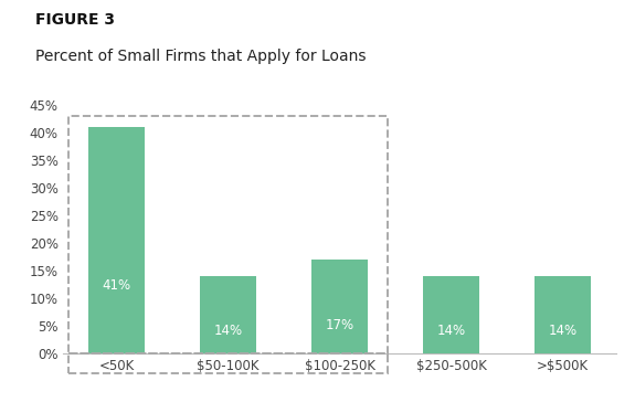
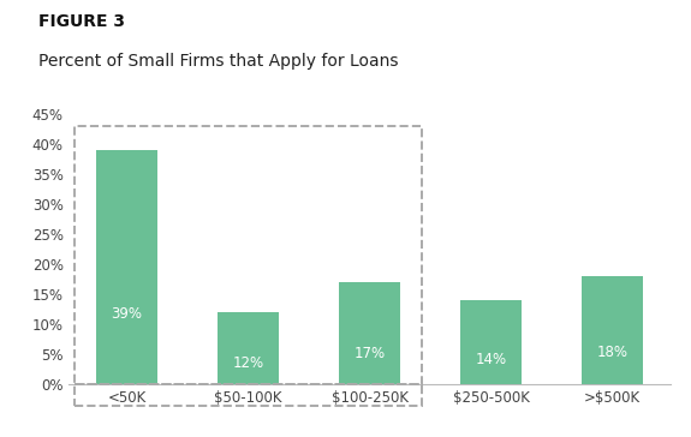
<50K: 41% -> 39%
$50-100K: 14% -> 12%
>$500K: 14% -> 18%
